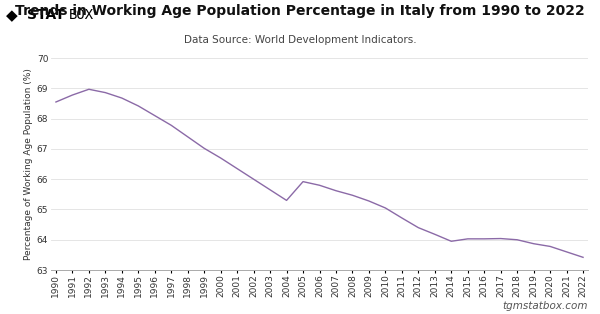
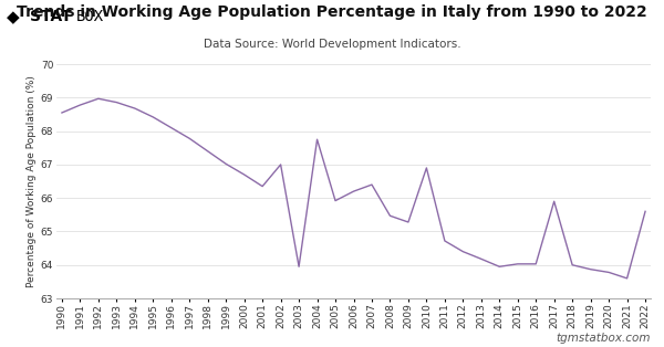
2002: 66.00 -> 67.00
2003: 65.65 -> 63.95
2004: 65.30 -> 67.75
2006: 65.80 -> 66.20
2007: 65.62 -> 66.40
2010: 65.05 -> 66.90
2017: 64.04 -> 65.90
2022: 63.42 -> 65.60
